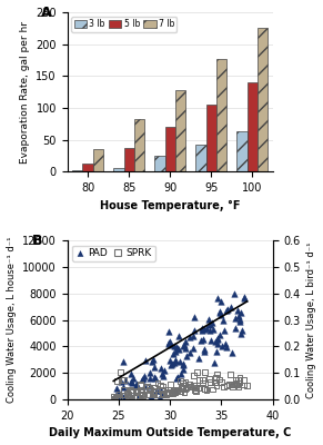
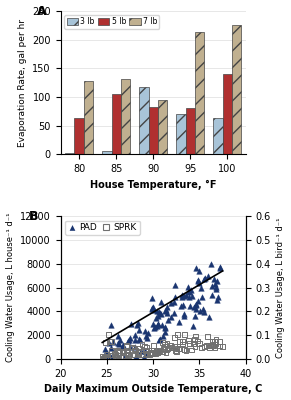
5 lb/80: 12 -> 64
7 lb/80: 35 -> 128
5 lb/85: 38 -> 106
7 lb/85: 82 -> 132
3 lb/90: 25 -> 118
5 lb/90: 70 -> 82
7 lb/90: 128 -> 94
3 lb/95: 43 -> 70
5 lb/95: 105 -> 80
7 lb/95: 177 -> 214
